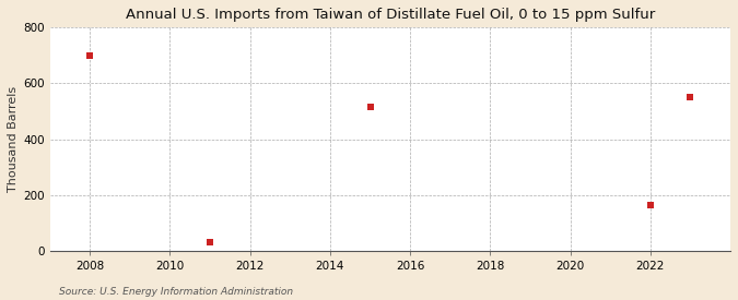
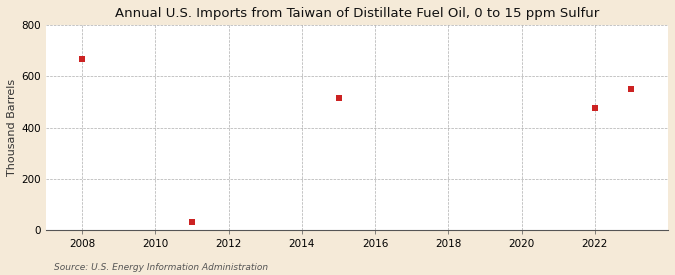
2008: 700 -> 670
2022: 163 -> 475
